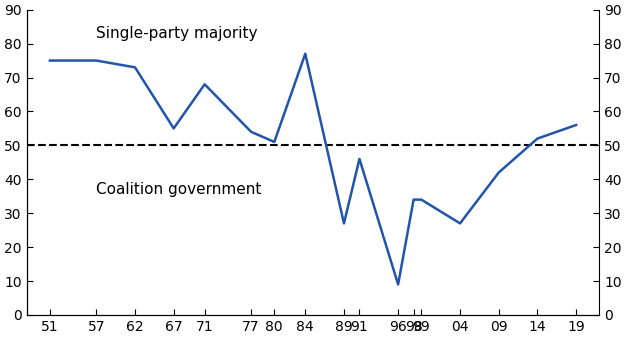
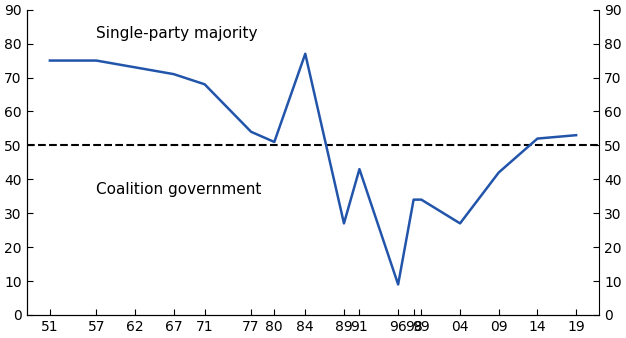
67: 55 -> 71
91: 46 -> 43
19: 56 -> 53
